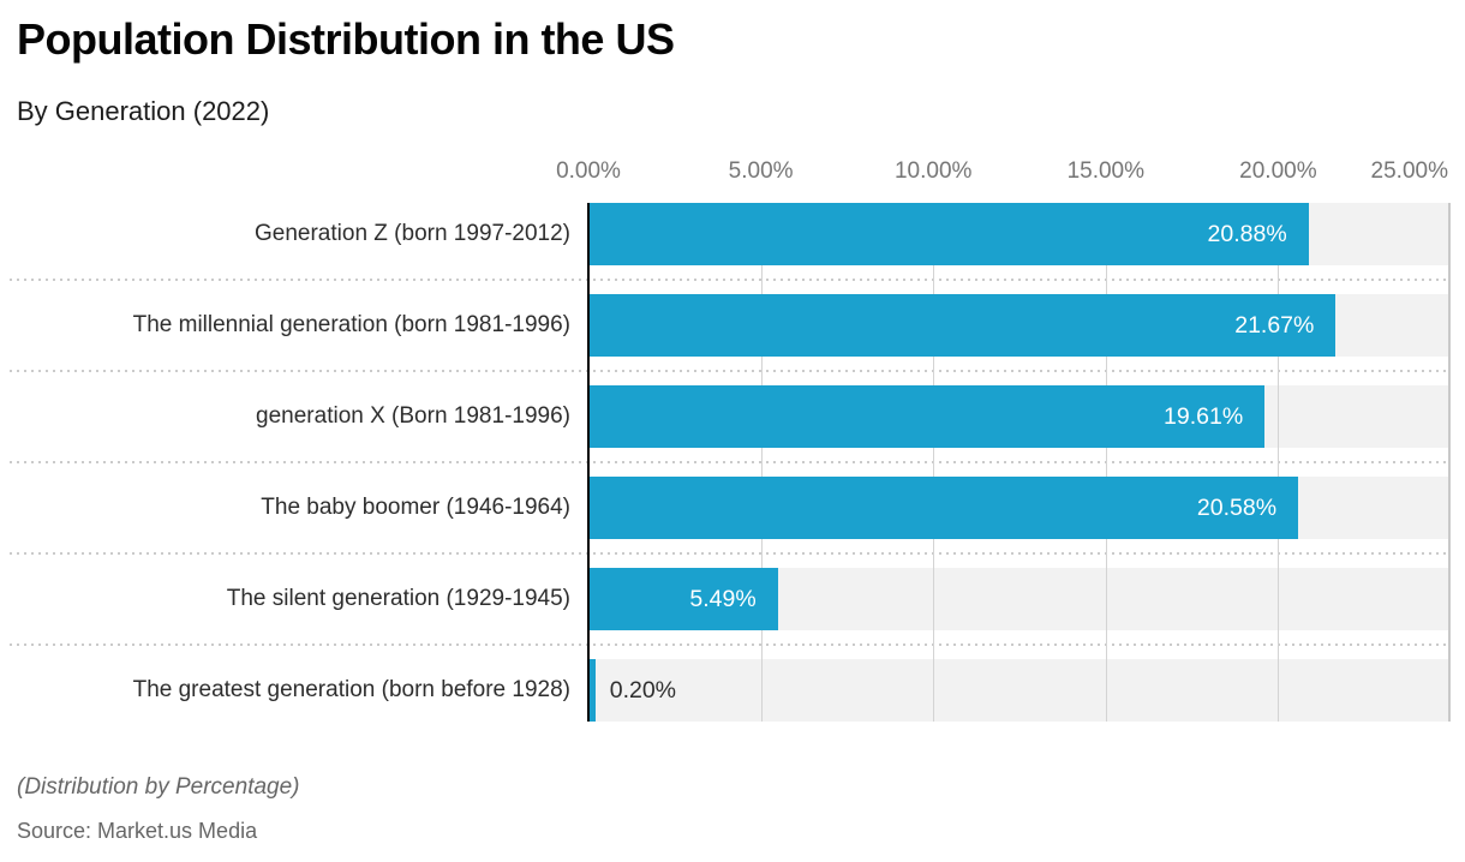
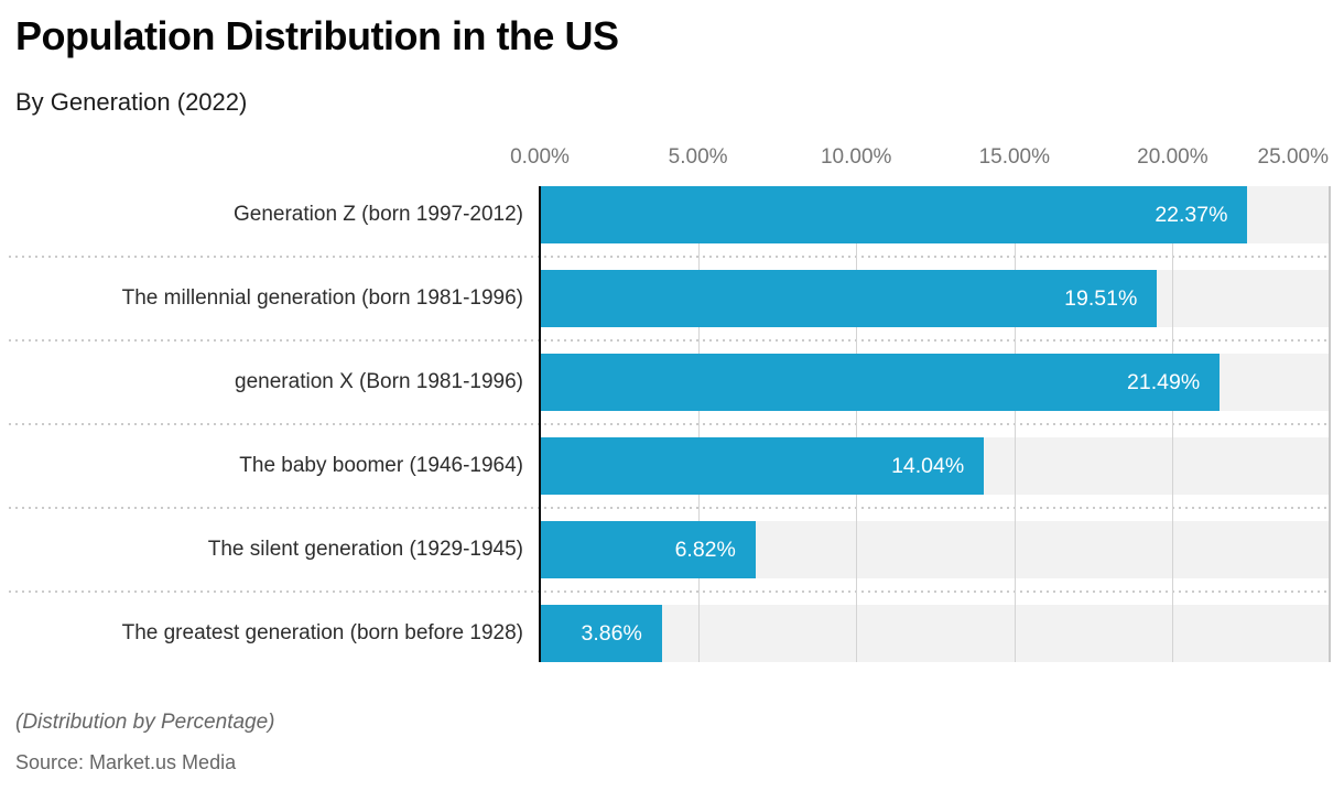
Generation Z (born 1997-2012): 20.88% -> 22.37%
The millennial generation (born 1981-1996): 21.67% -> 19.51%
generation X (Born 1981-1996): 19.61% -> 21.49%
The baby boomer (1946-1964): 20.58% -> 14.04%
The silent generation (1929-1945): 5.49% -> 6.82%
The greatest generation (born before 1928): 0.20% -> 3.86%
